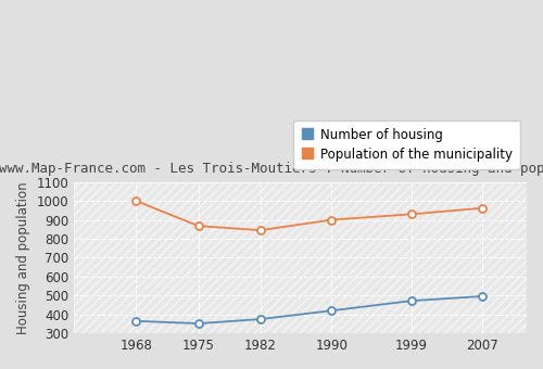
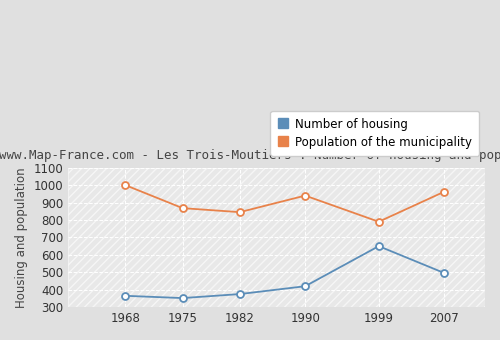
Population of the municipality/1990: 900 -> 940
Number of housing/1999: 470 -> 650
Population of the municipality/1999: 930 -> 790
